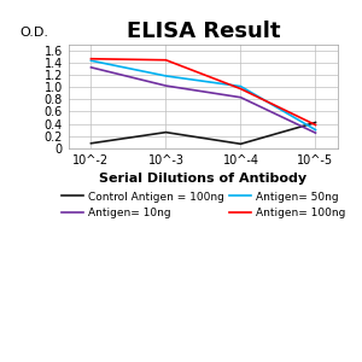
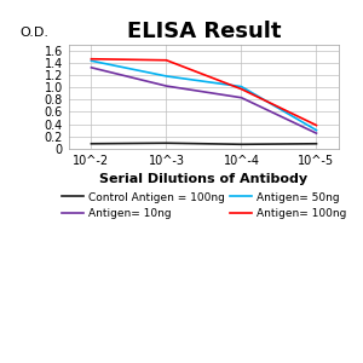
Control Antigen = 100ng/10^-3: 0.26 -> 0.09
Control Antigen = 100ng/10^-5: 0.42 -> 0.08
